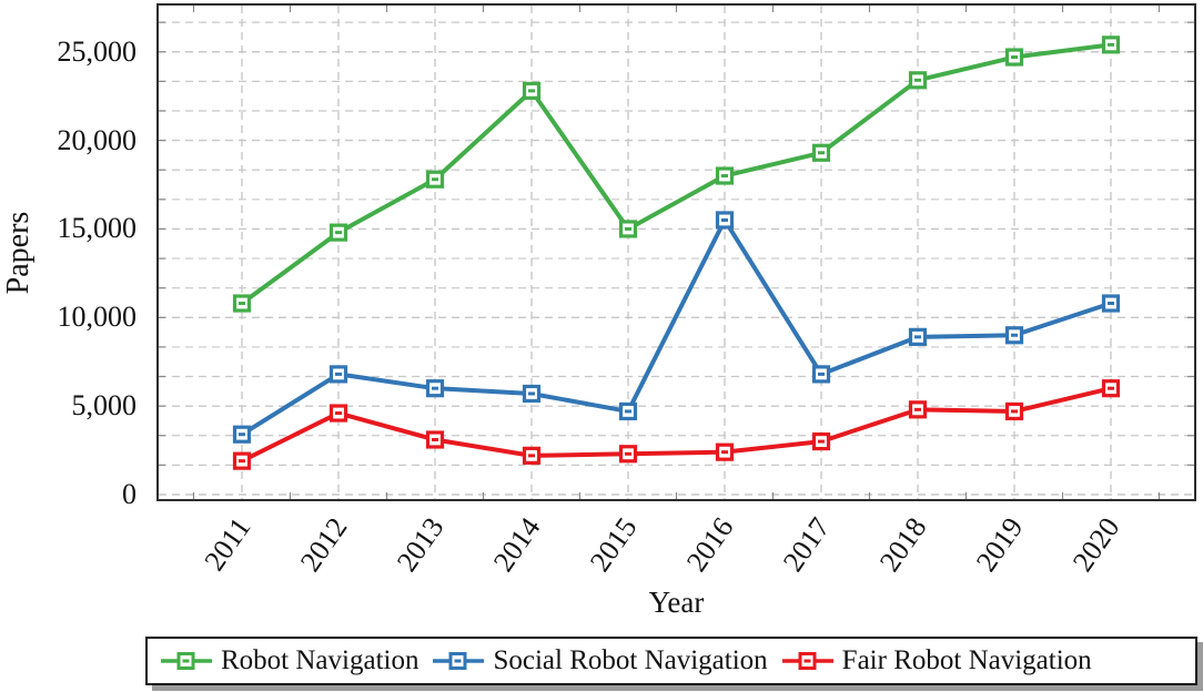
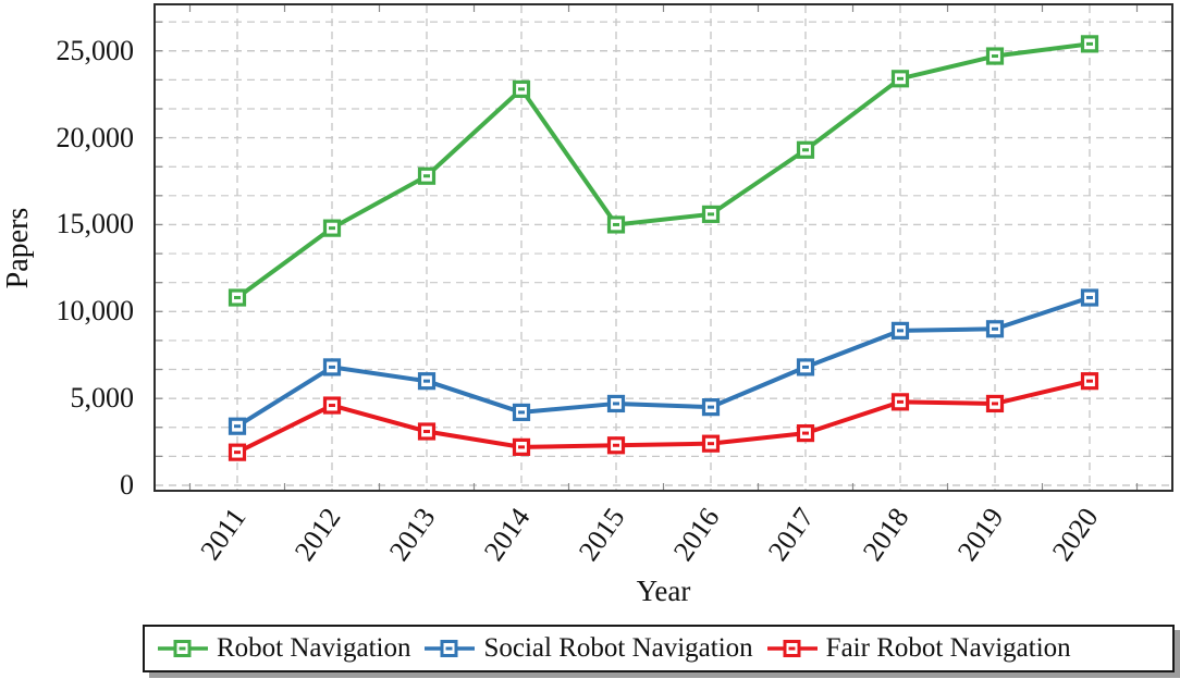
Social Robot Navigation/2014: 5700 -> 4200
Robot Navigation/2016: 18000 -> 15600
Social Robot Navigation/2016: 15500 -> 4500
